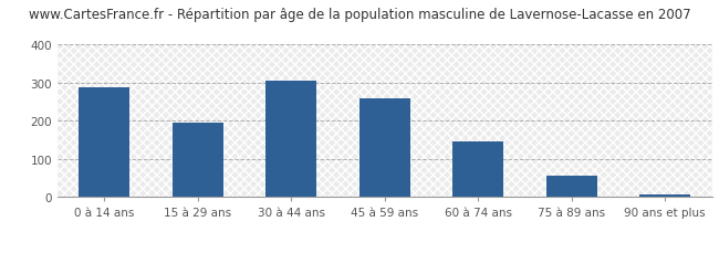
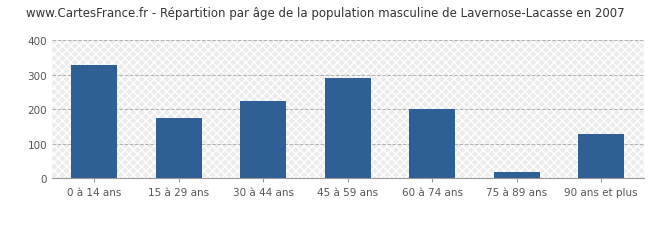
0 à 14 ans: 288 -> 330
15 à 29 ans: 195 -> 175
30 à 44 ans: 305 -> 225
45 à 59 ans: 258 -> 290
60 à 74 ans: 147 -> 200
75 à 89 ans: 57 -> 20
90 ans et plus: 8 -> 130
